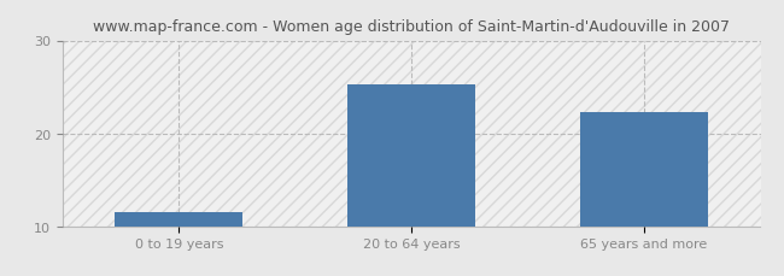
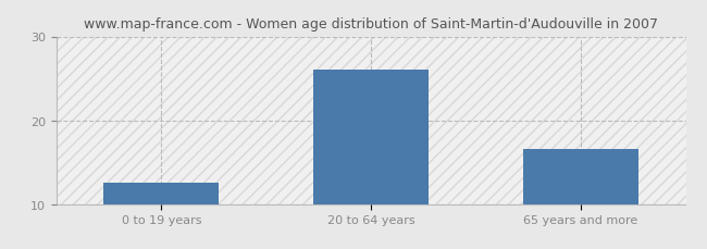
0 to 19 years: 11.5 -> 12.6
20 to 64 years: 25.3 -> 26.0
65 years and more: 22.3 -> 16.6
